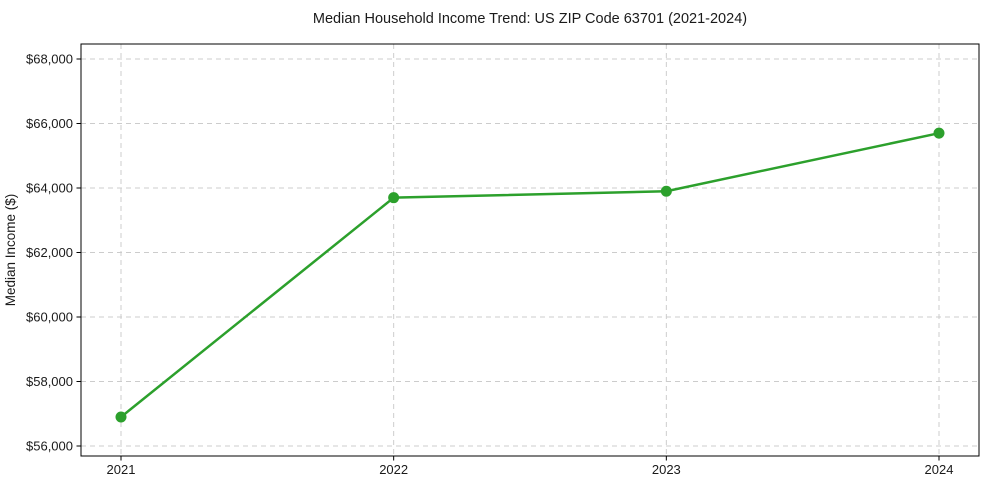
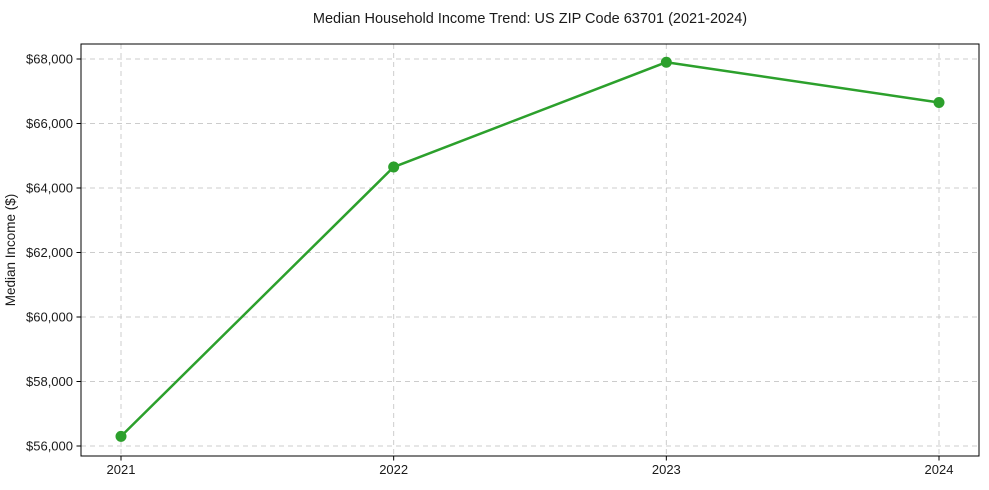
2021: $56900 -> $56300
2022: $63700 -> $64600
2023: $63900 -> $67900
2024: $65700 -> $66600
